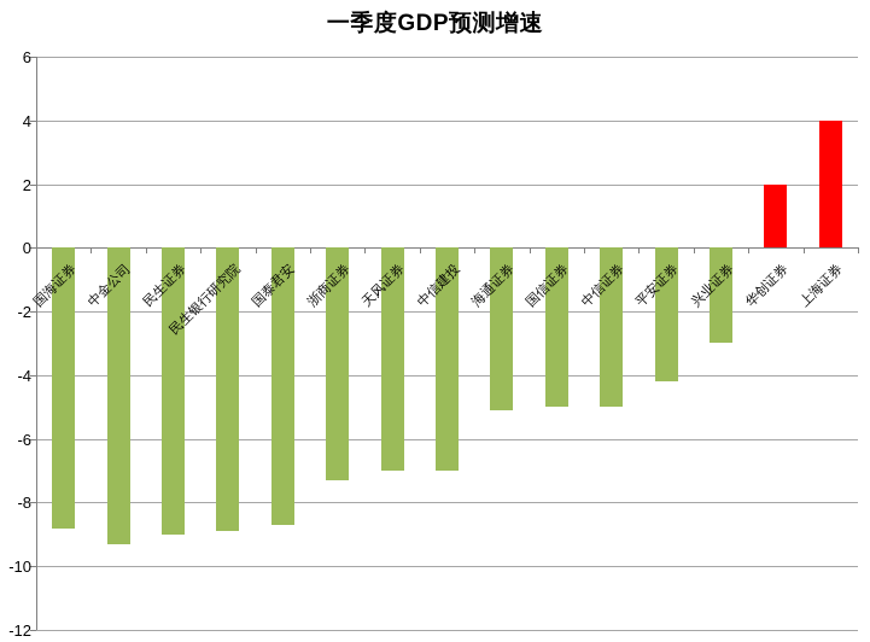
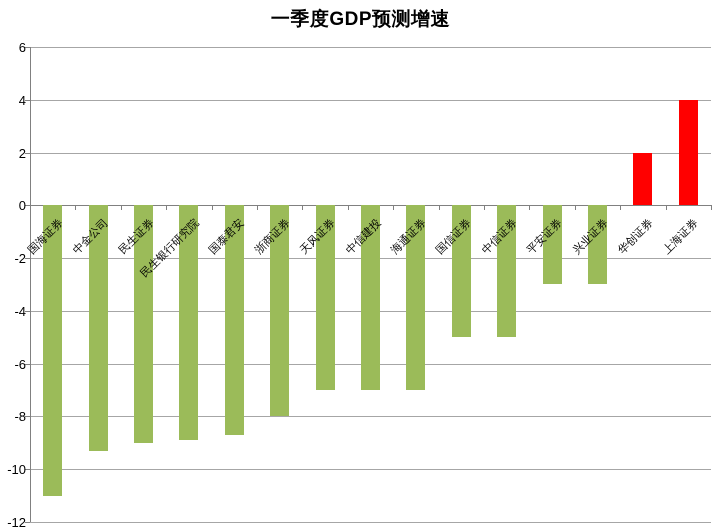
国海证券: -8.8 -> -11.0
浙商证券: -7.3 -> -8.0
海通证券: -5.1 -> -7.0
平安证券: -4.2 -> -3.0
